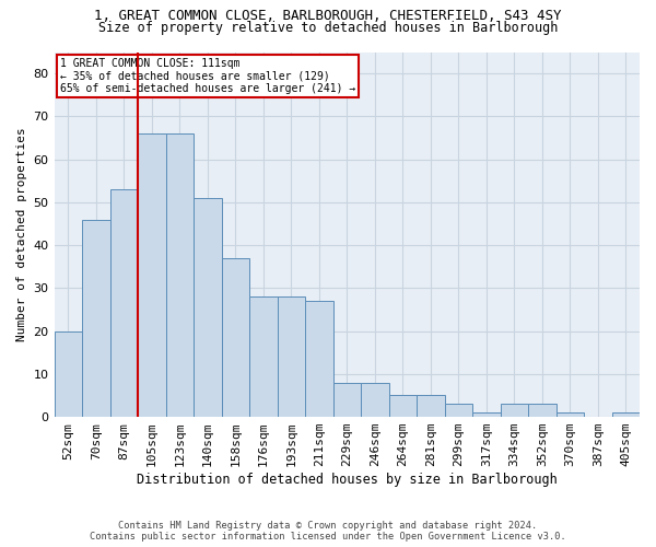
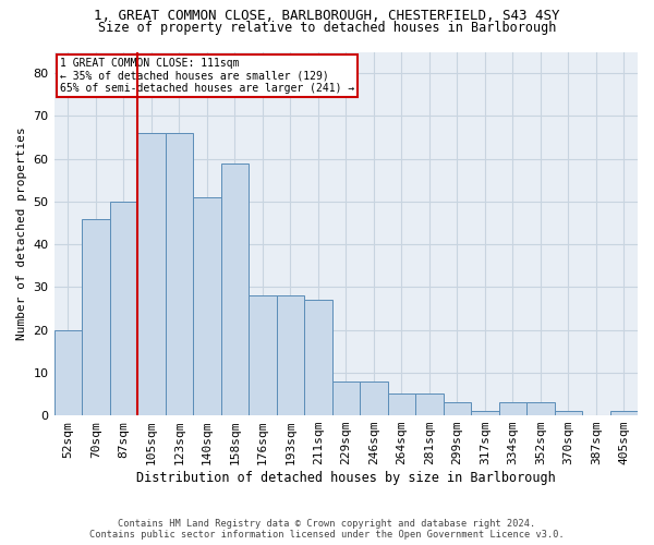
87sqm: 53 -> 50
158sqm: 37 -> 59
